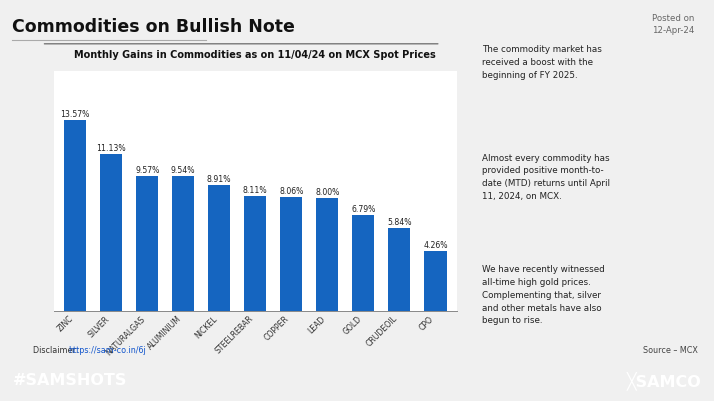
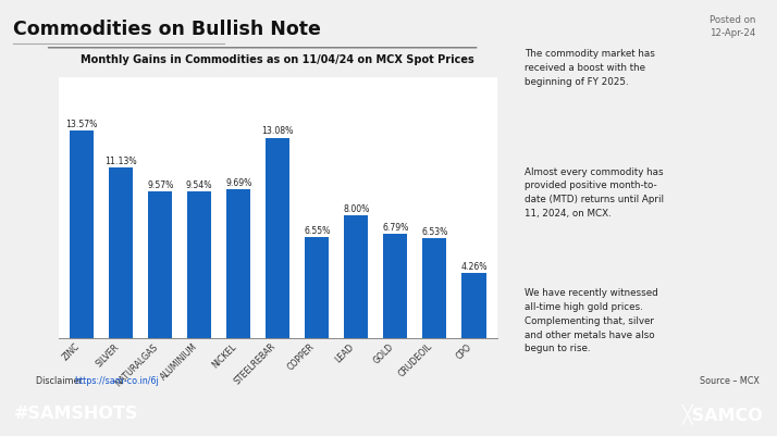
NICKEL: 8.91% -> 9.69%
STEELREBAR: 8.11% -> 13.08%
COPPER: 8.06% -> 6.55%
CRUDEOIL: 5.84% -> 6.53%
